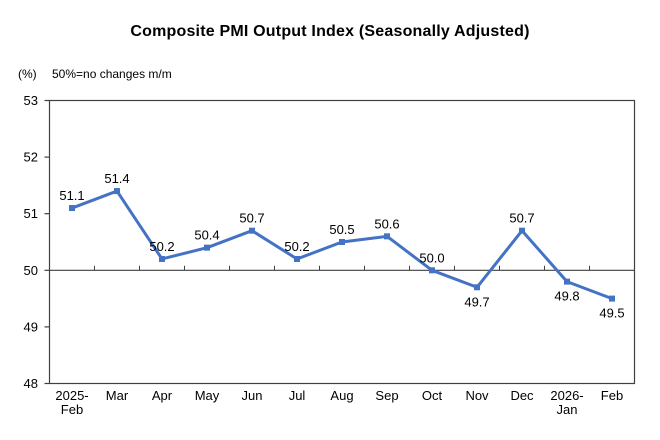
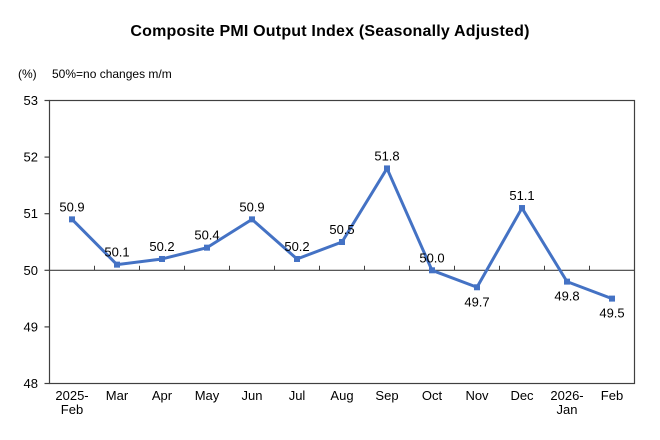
2025-Feb: 51.1 -> 50.9
Mar: 51.4 -> 50.1
Jun: 50.7 -> 50.9
Sep: 50.6 -> 51.8
Dec: 50.7 -> 51.1
